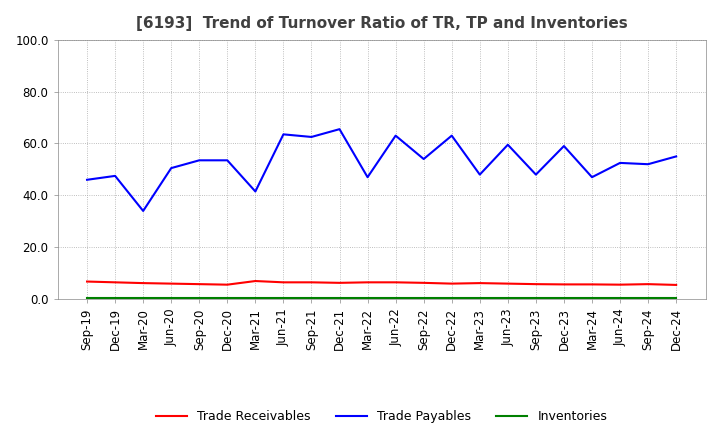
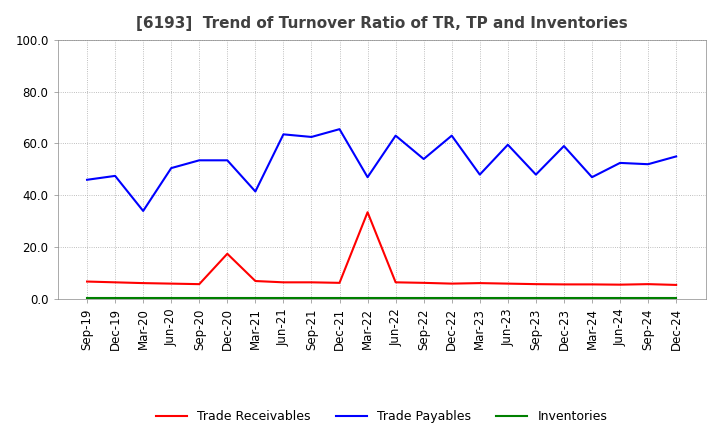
Trade Receivables/Dec-20: 5.6 -> 17.5
Trade Receivables/Mar-22: 6.5 -> 33.5
